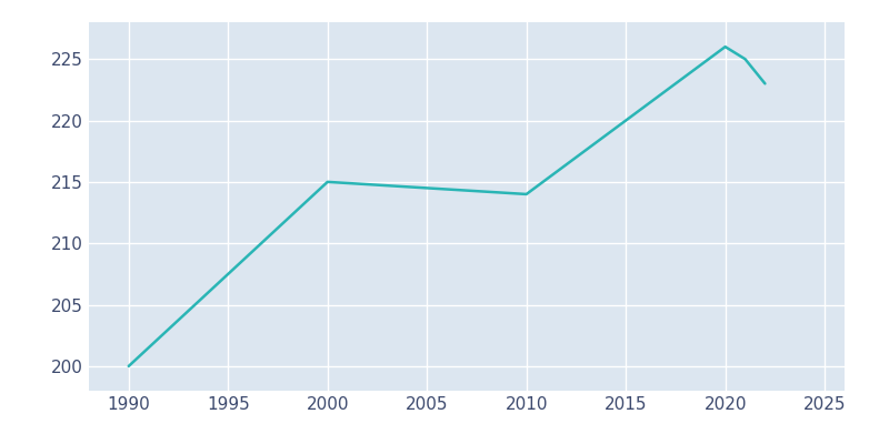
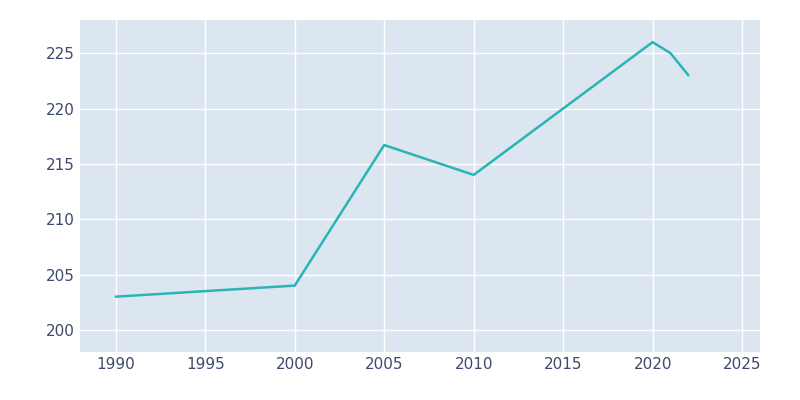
1990: 200.0 -> 203.0
2000: 215.0 -> 204.0
2005: 214.5 -> 216.7
